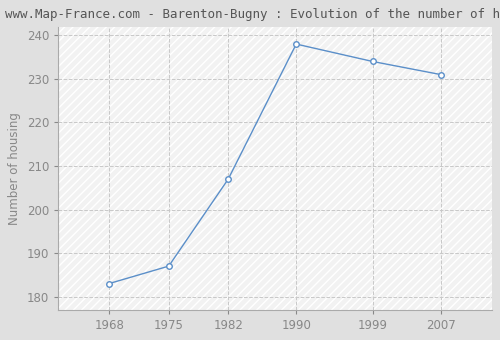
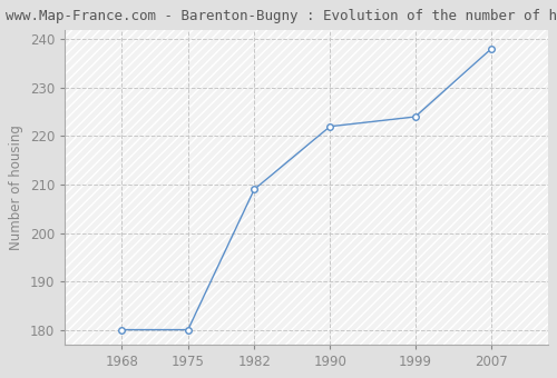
1968: 183 -> 180
1975: 187 -> 180
1982: 207 -> 209
1990: 238 -> 222
1999: 234 -> 224
2007: 231 -> 238
